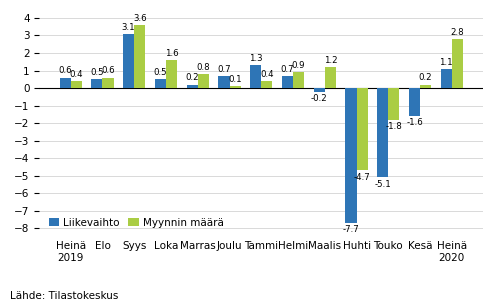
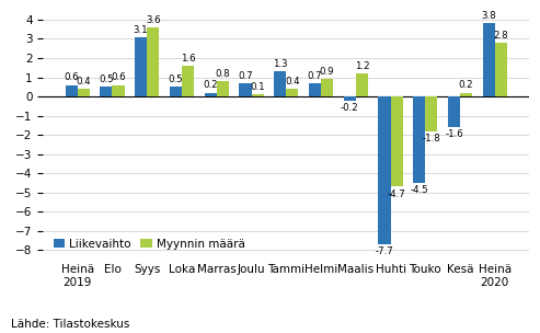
Liikevaihto/Touko: -5.1 -> -4.5
Liikevaihto/Heinä 2020: 1.1 -> 3.8
